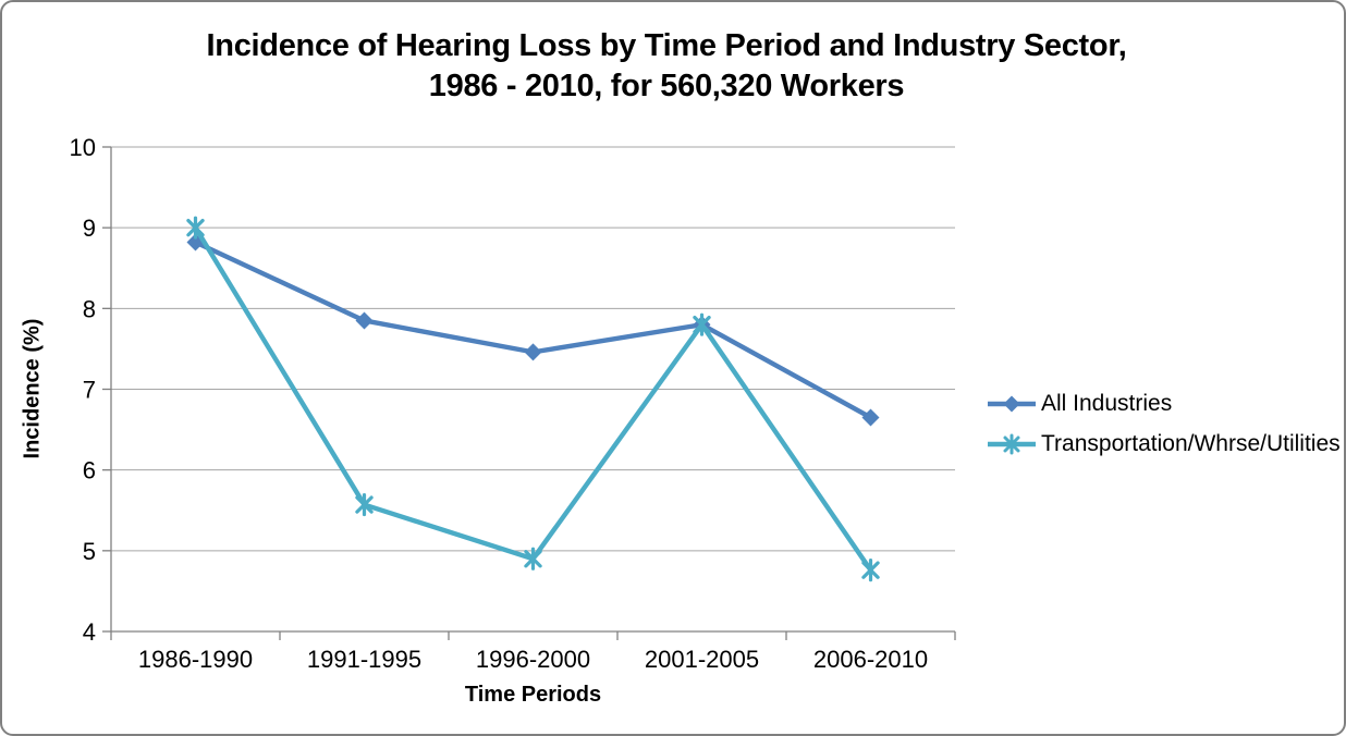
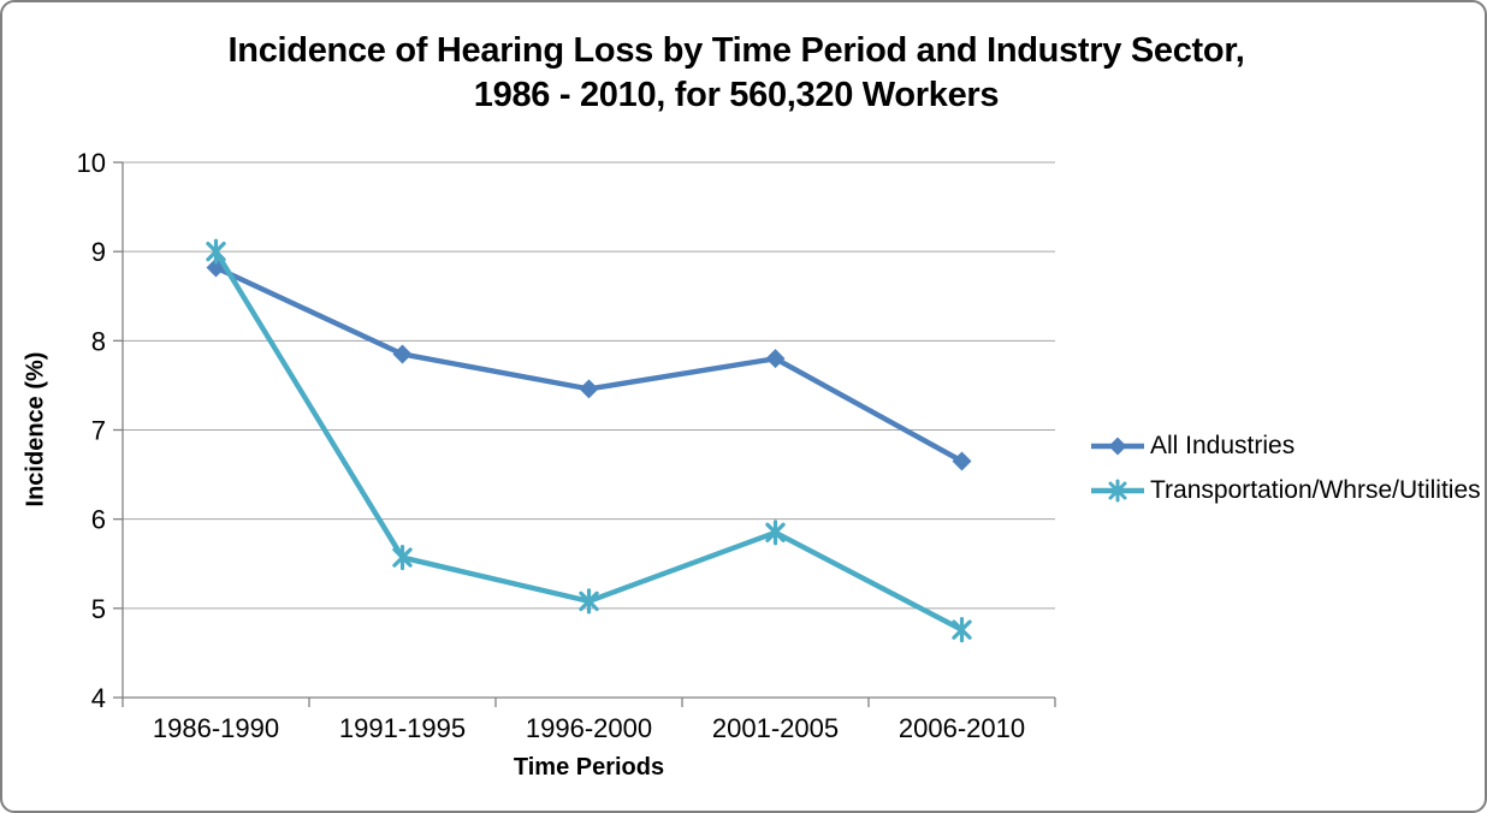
Transportation/Whrse/Utilities/1996-2000: 4.9 -> 5.1
Transportation/Whrse/Utilities/2001-2005: 7.8 -> 5.8
